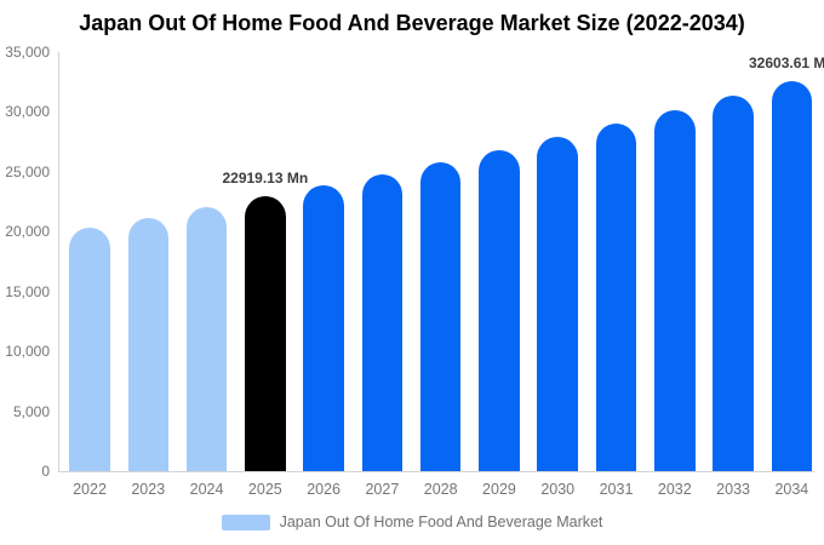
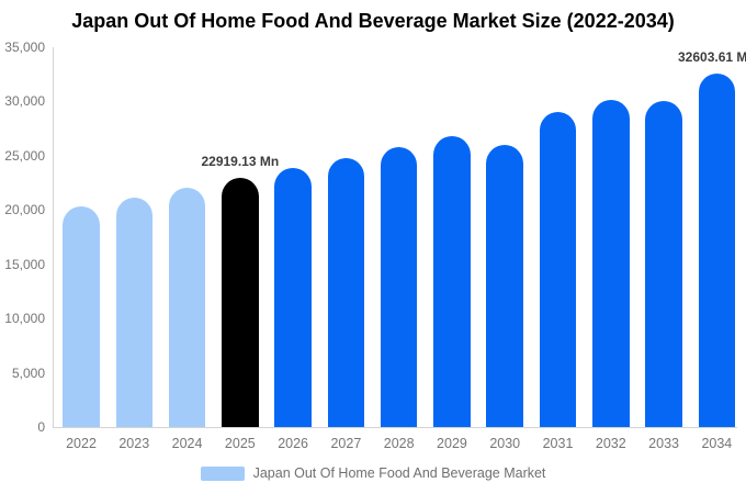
2030: 28000 -> 26000
2033: 31000 -> 30000
